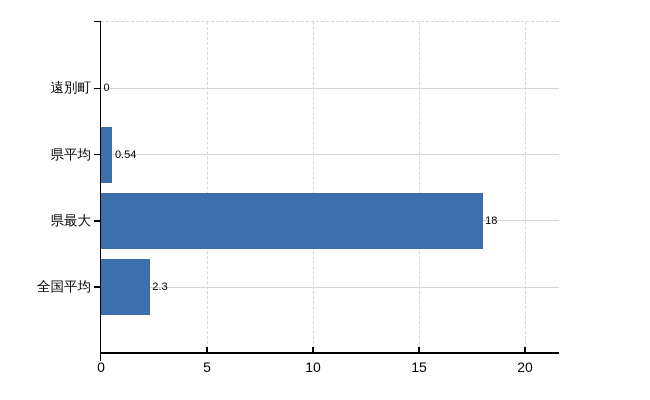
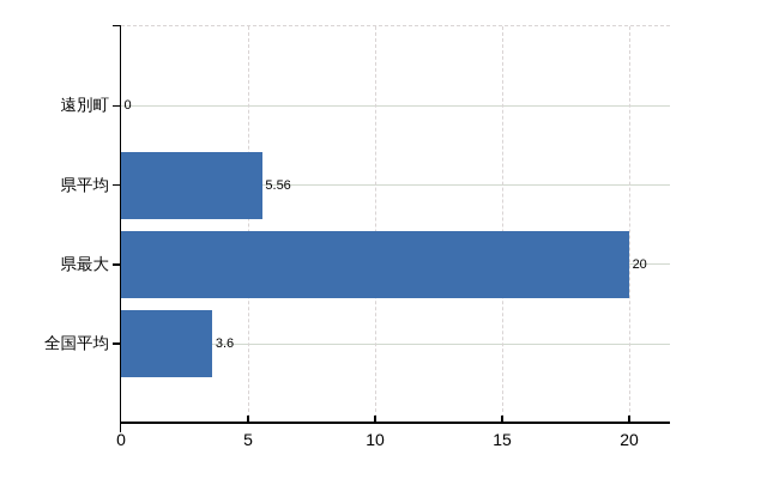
県平均: 0.54 -> 5.56
県最大: 18 -> 20
全国平均: 2.3 -> 3.6
